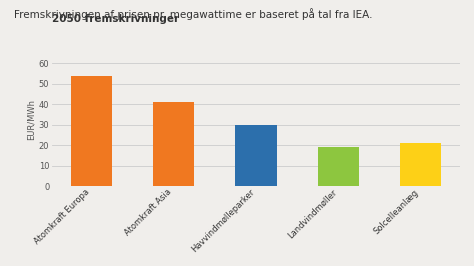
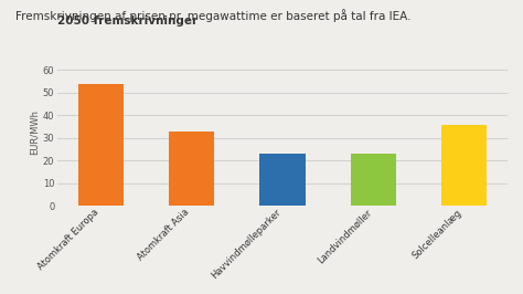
Atomkraft Asia: 41 -> 33
Havvindmølleparker: 30 -> 23
Landvindmøller: 19 -> 23
Solcelleanlæg: 21 -> 36
